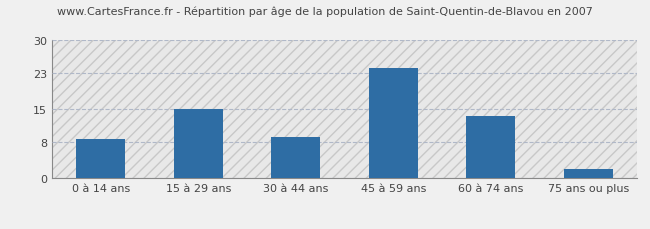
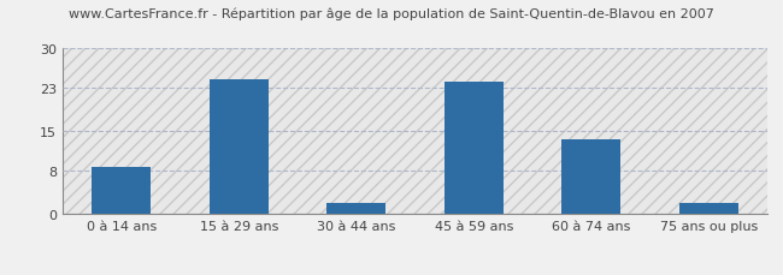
15 à 29 ans: 15.0 -> 24.5
30 à 44 ans: 9.0 -> 2.0
